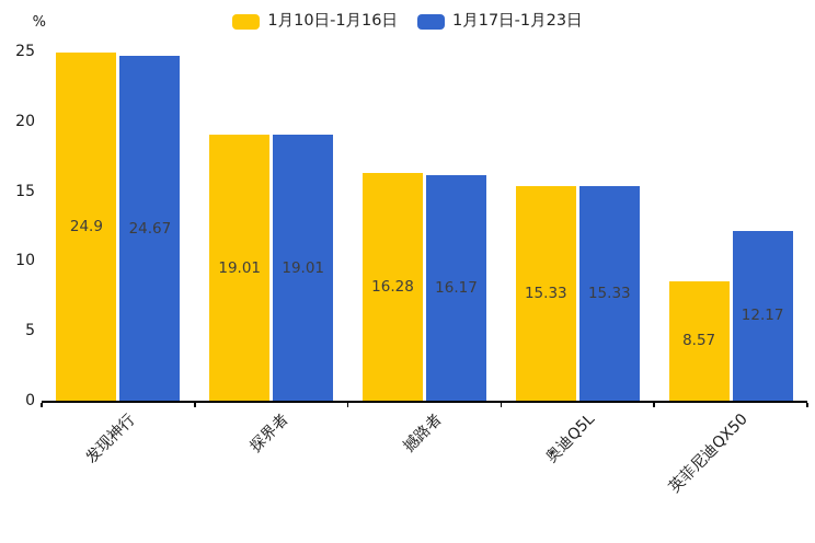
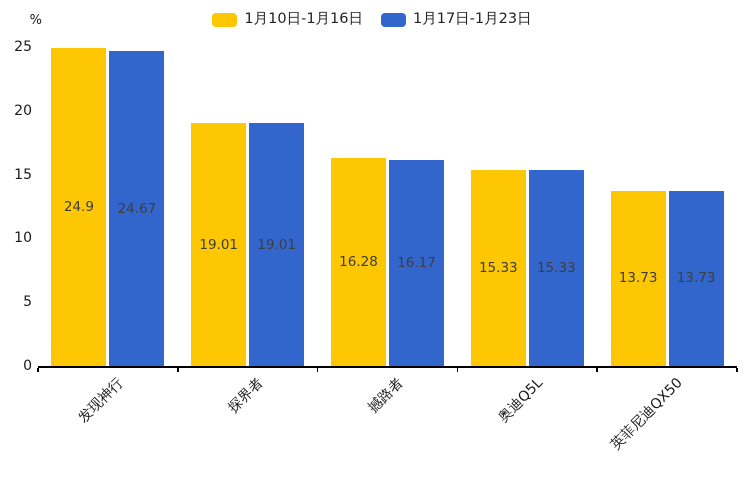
1月10日-1月16日/英菲尼迪QX50: 8.57 -> 13.73
1月17日-1月23日/英菲尼迪QX50: 12.17 -> 13.73
